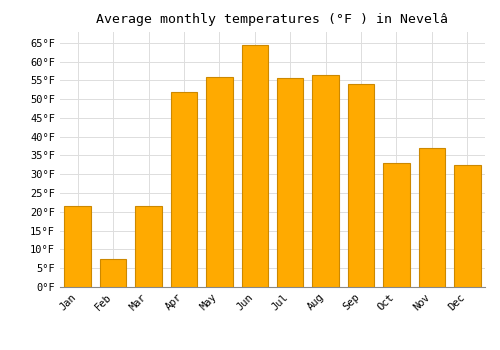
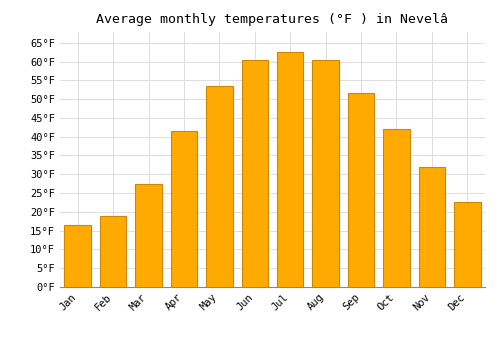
Jan: 21.5°F -> 16.5°F
Feb: 7.5°F -> 19.0°F
Mar: 21.5°F -> 27.5°F
Apr: 52.0°F -> 41.5°F
May: 56.0°F -> 53.5°F
Jun: 64.5°F -> 60.5°F
Jul: 55.5°F -> 62.5°F
Aug: 56.5°F -> 60.5°F
Sep: 54.0°F -> 51.5°F
Oct: 33.0°F -> 42.0°F
Nov: 37.0°F -> 32.0°F
Dec: 32.5°F -> 22.5°F
